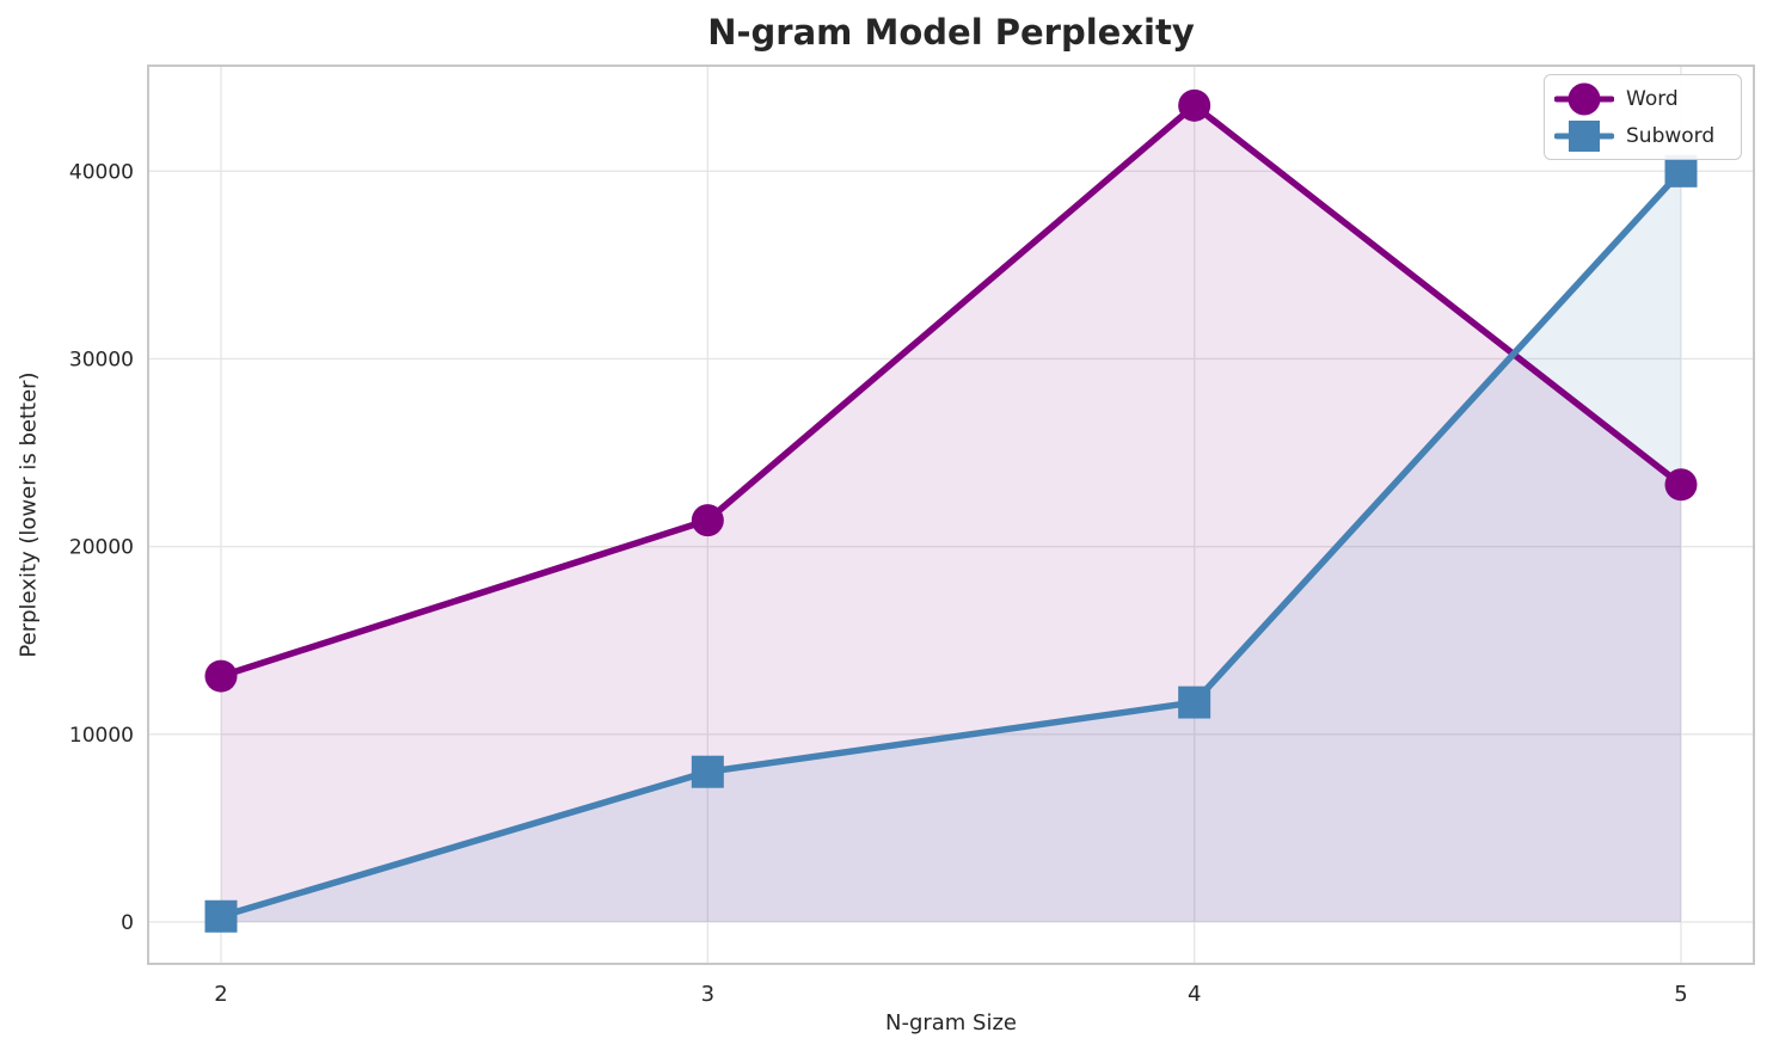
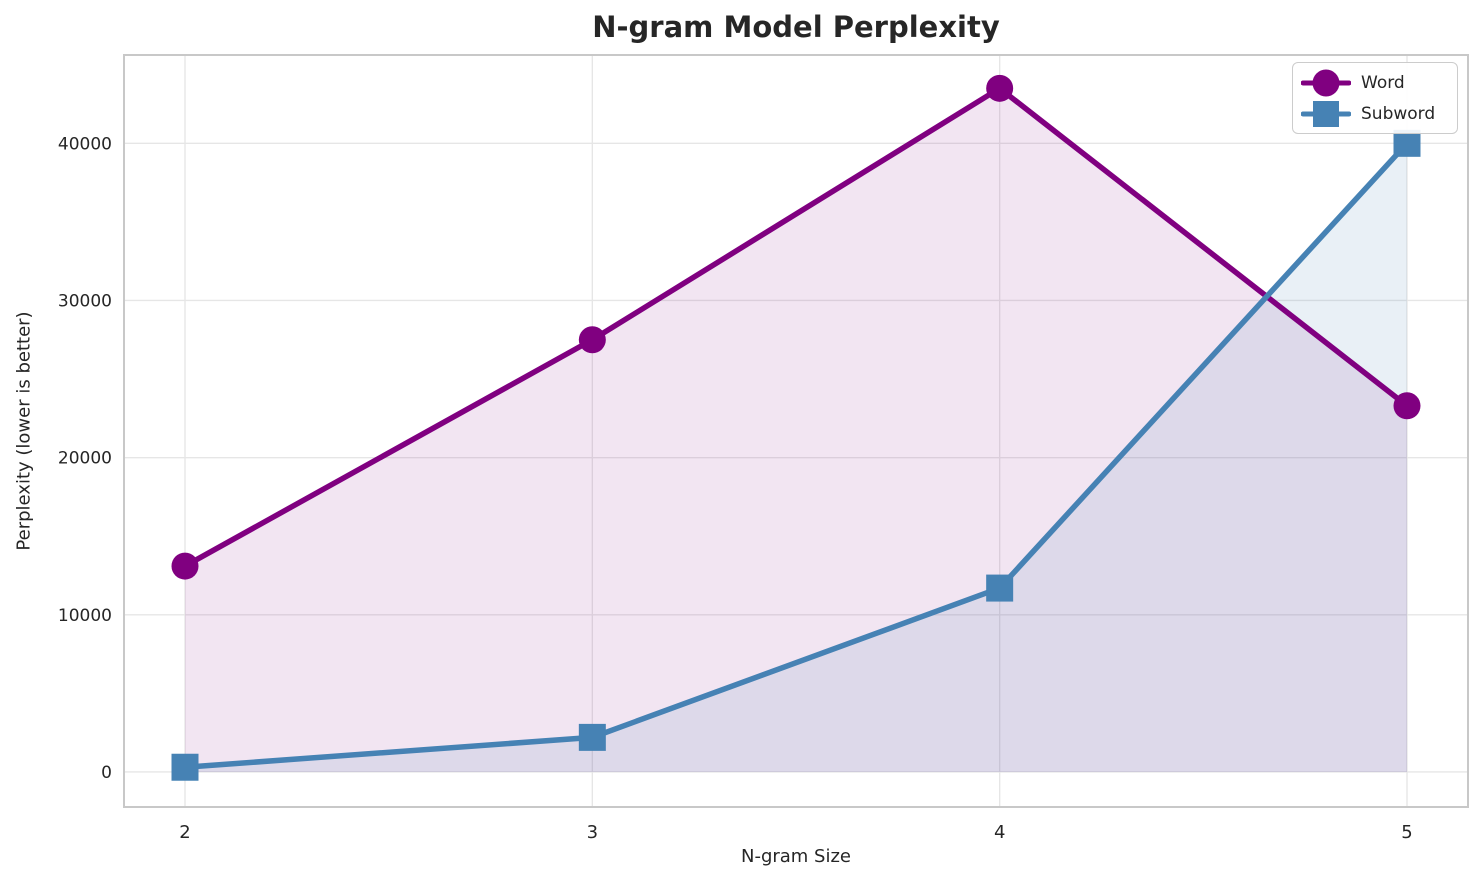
Word/3: 21400 -> 27500
Subword/3: 8000 -> 2200
